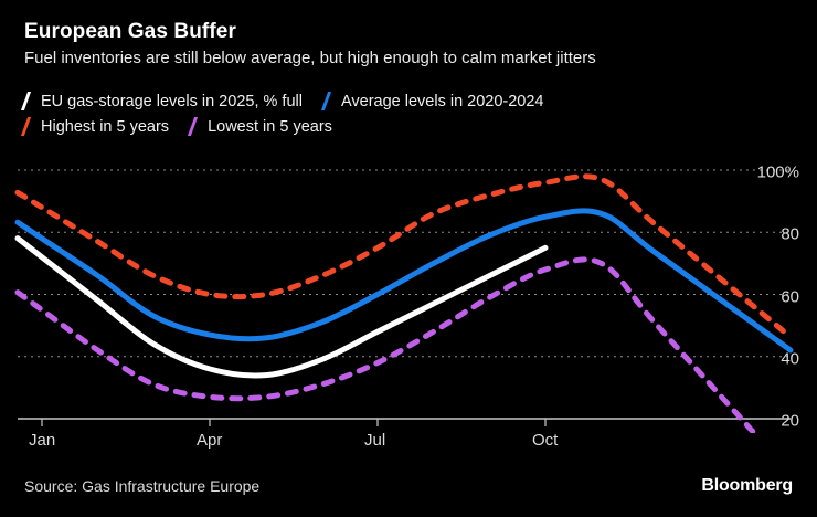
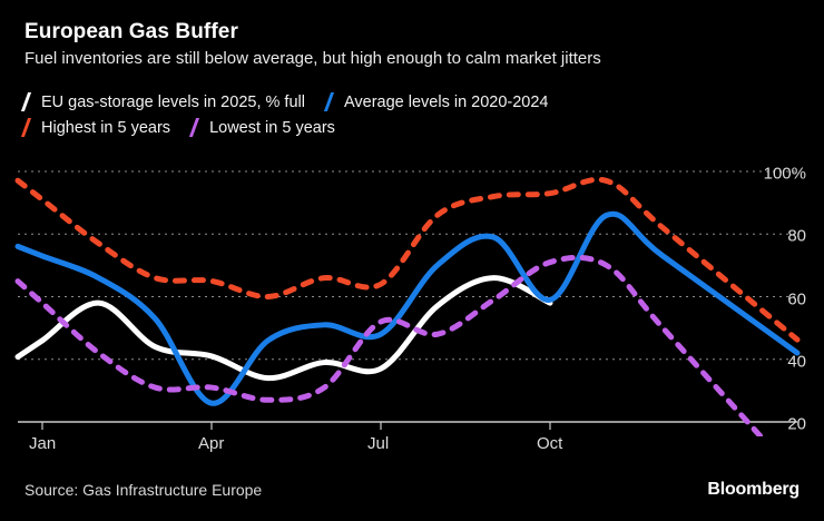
EU gas-storage levels in 2025, % full/Jan: 72% -> 46%
Average levels in 2020-2024/Jan: 78% -> 73%
Highest in 5 years/Jan: 88% -> 91%
Lowest in 5 years/Jan: 55% -> 58%
EU gas-storage levels in 2025, % full/Apr: 36% -> 41%
Average levels in 2020-2024/Apr: 47% -> 26%
Highest in 5 years/Apr: 60% -> 65%
Lowest in 5 years/Apr: 27% -> 31%
EU gas-storage levels in 2025, % full/Jul: 48% -> 37%
Average levels in 2020-2024/Jul: 60% -> 48%
Highest in 5 years/Jul: 75% -> 64%
Lowest in 5 years/Jul: 38% -> 52%
EU gas-storage levels in 2025, % full/Oct: 75% -> 58%
Average levels in 2020-2024/Oct: 85% -> 59%
Highest in 5 years/Oct: 96% -> 93%
Lowest in 5 years/Oct: 68% -> 71%
